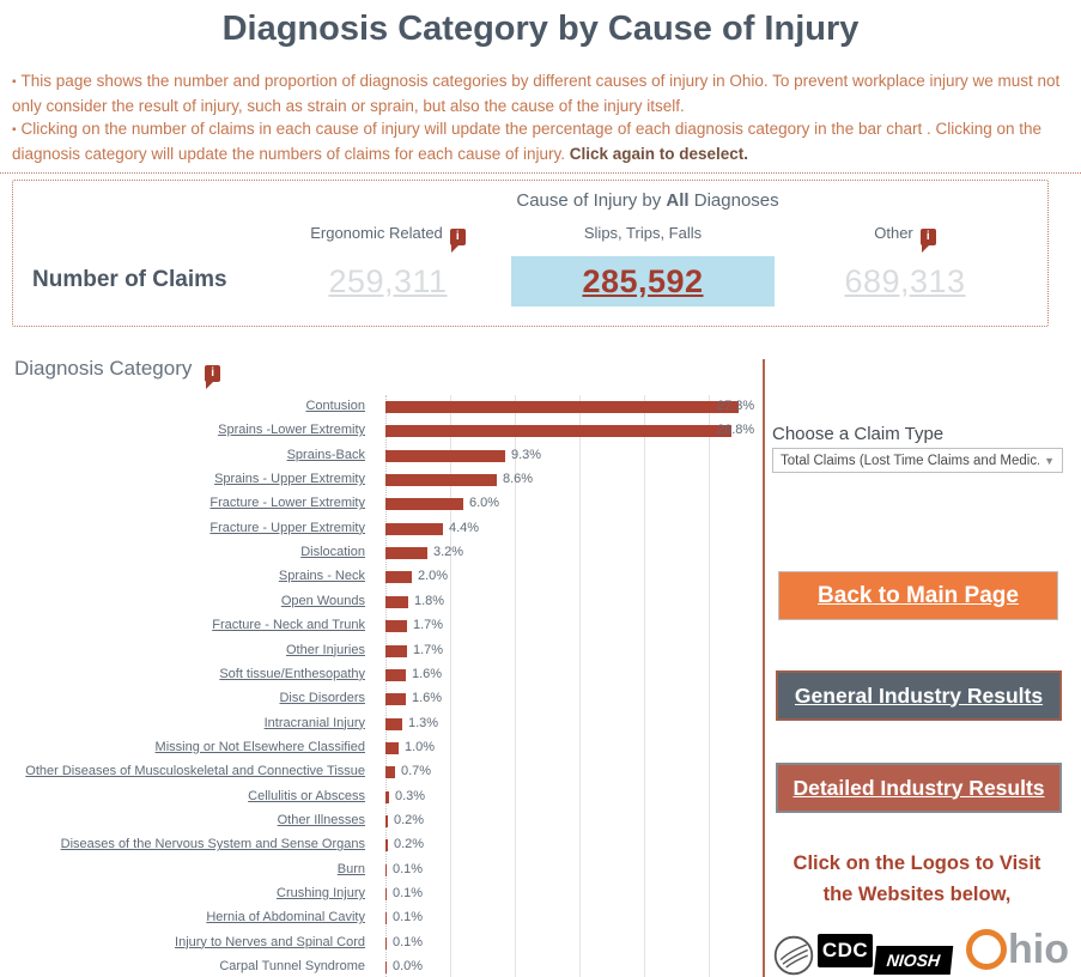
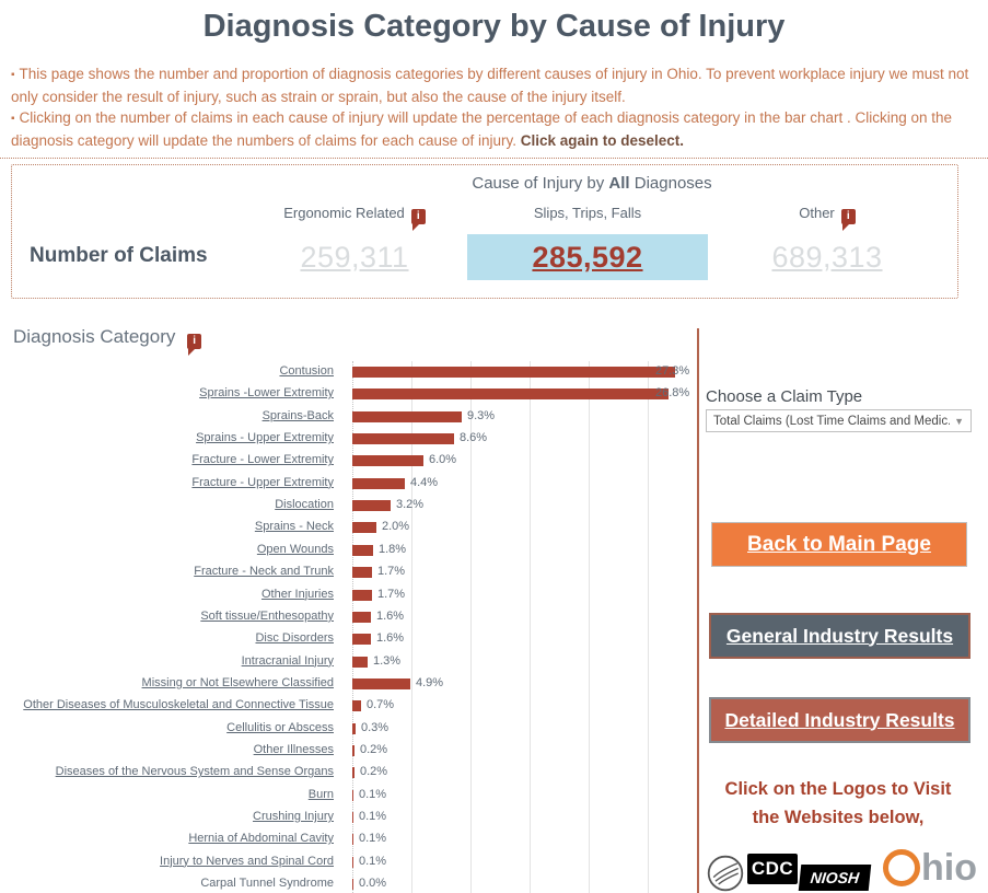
Missing or Not Elsewhere Classified: 1.0% -> 4.9%
